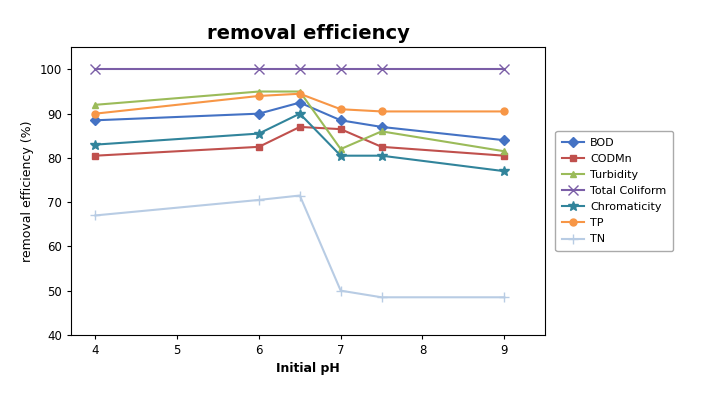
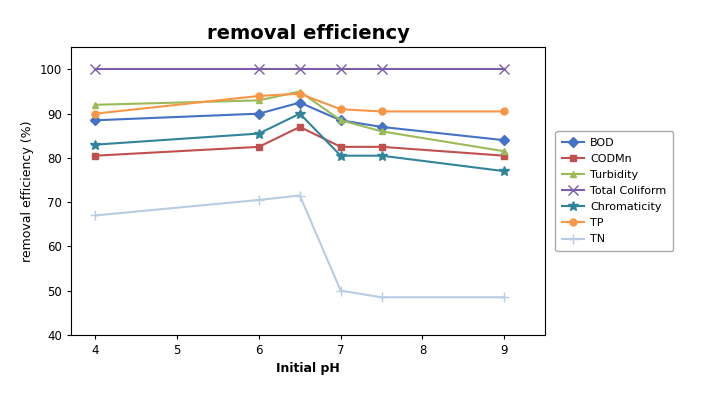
Turbidity/6: 95.0 -> 93.0
CODMn/7: 86.5 -> 82.5
Turbidity/7: 82.0 -> 88.5
